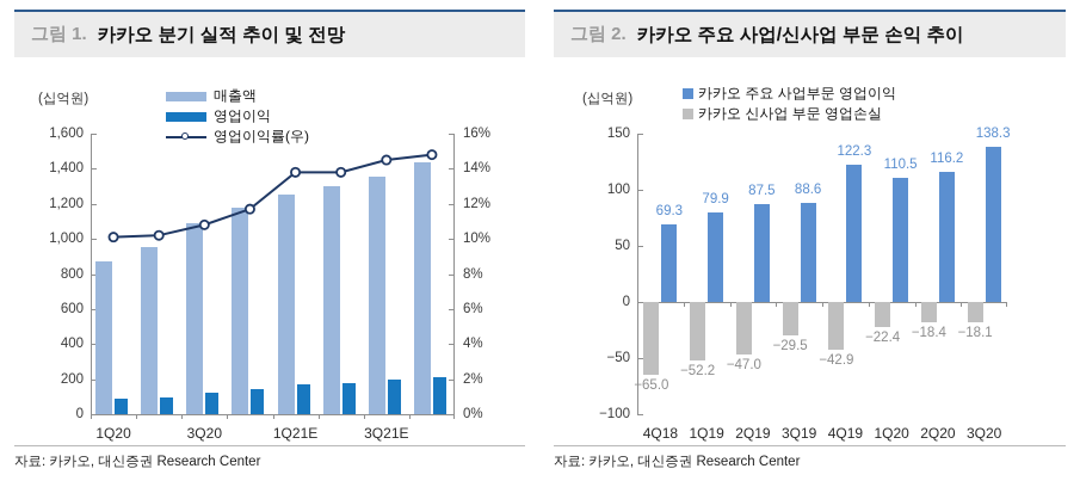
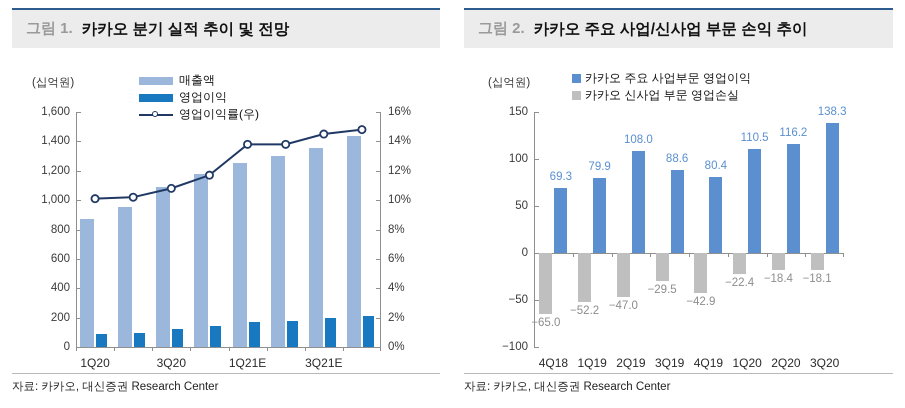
카카오 주요 사업/신사업 부문 손익 추이/카카오 주요 사업부문 영업이익/2Q19: 87.5 -> 108.0
카카오 주요 사업/신사업 부문 손익 추이/카카오 주요 사업부문 영업이익/4Q19: 122.3 -> 80.4
